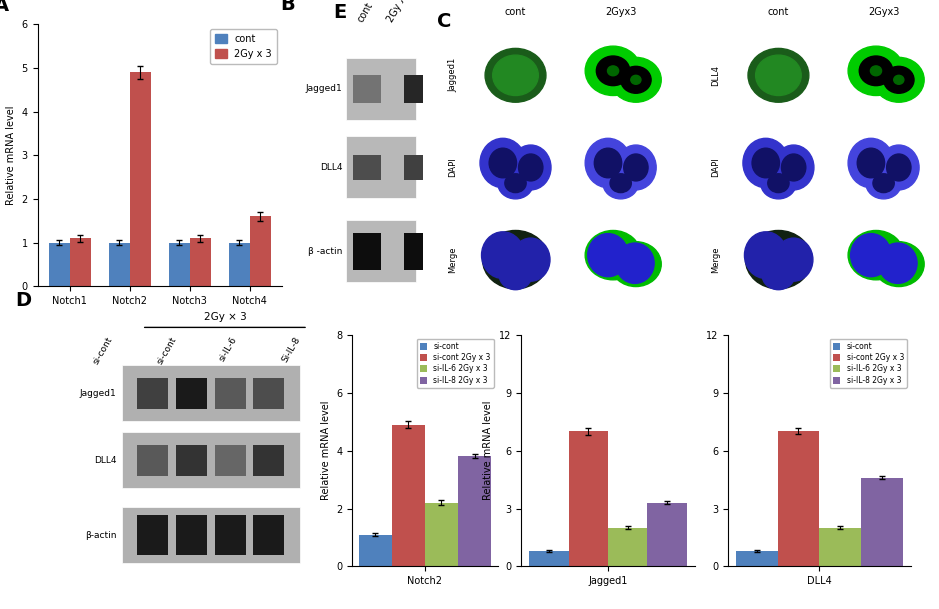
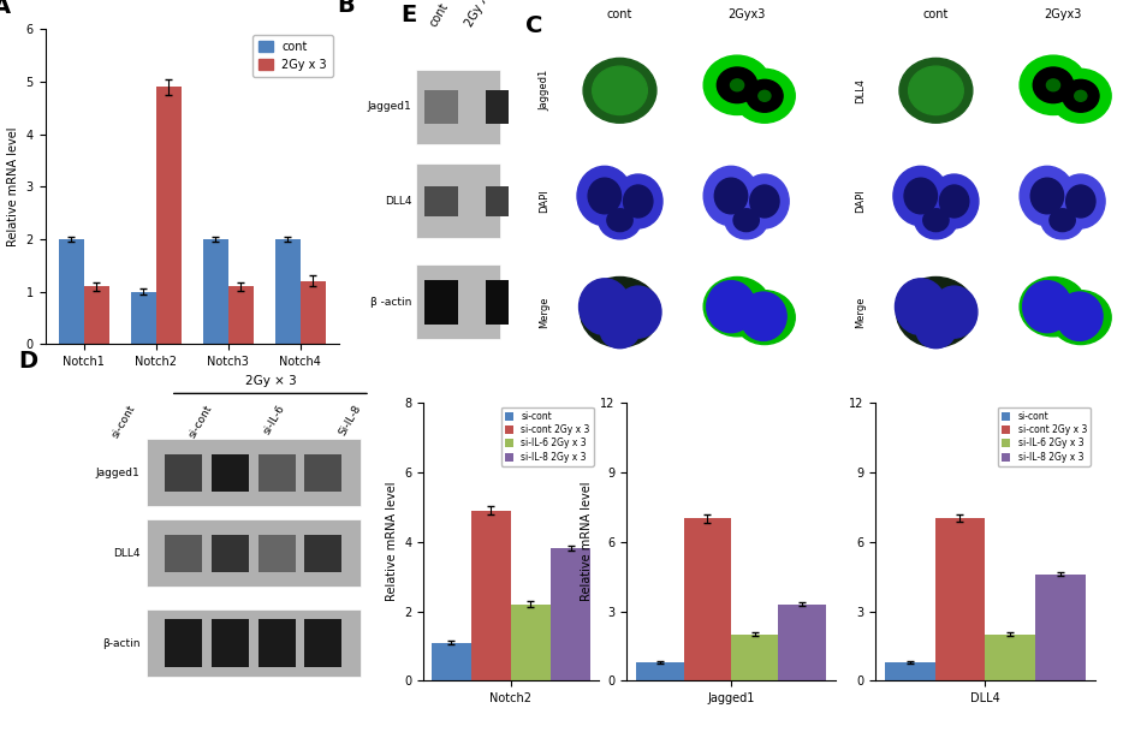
cont/Notch1: 1 -> 2
cont/Notch3: 1 -> 2
cont/Notch4: 1 -> 2
2Gy x 3/Notch4: 1.6 -> 1.2
